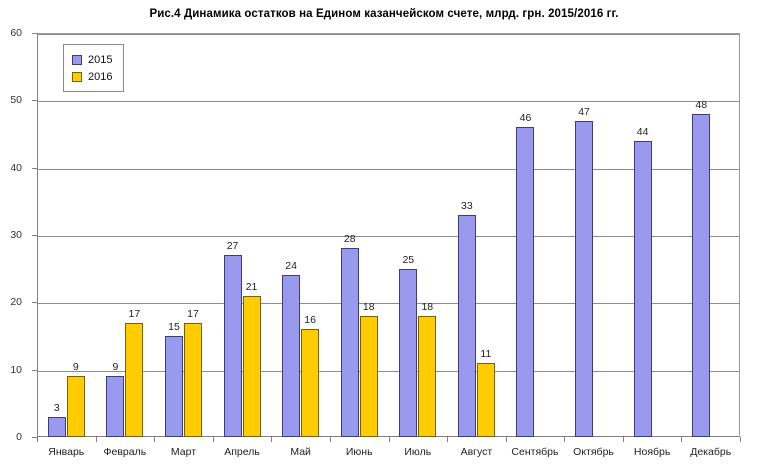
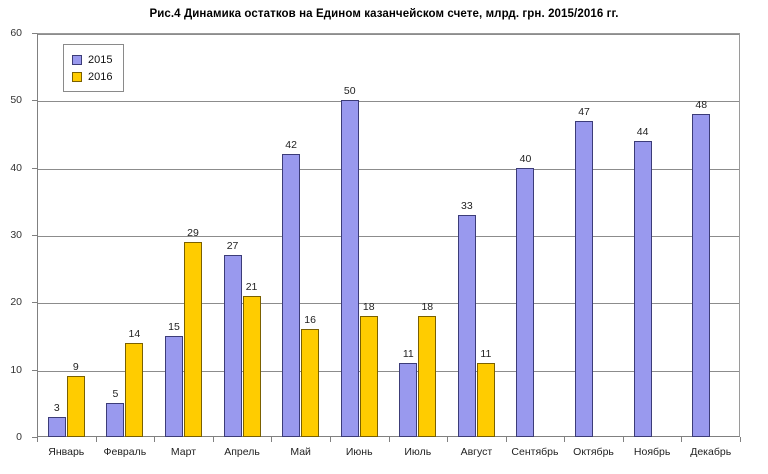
2015/Февраль: 9 -> 5
2016/Февраль: 17 -> 14
2016/Март: 17 -> 29
2015/Май: 24 -> 42
2015/Июнь: 28 -> 50
2015/Июль: 25 -> 11
2015/Сентябрь: 46 -> 40
